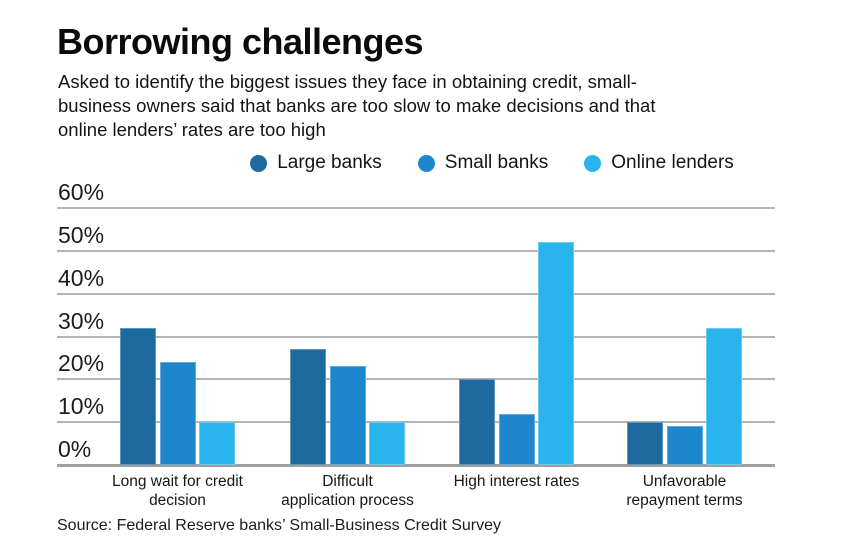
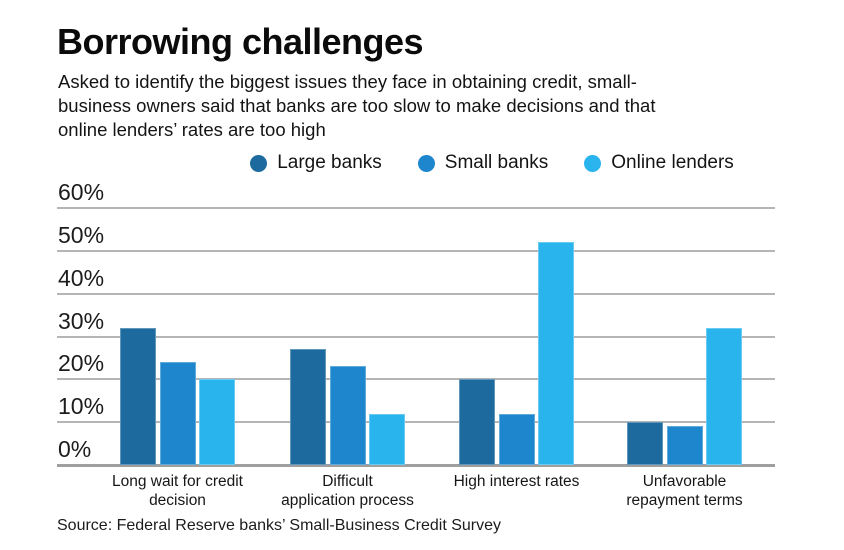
Online lenders/Long wait for credit decision: 10% -> 20%
Online lenders/Difficult application process: 10% -> 12%
